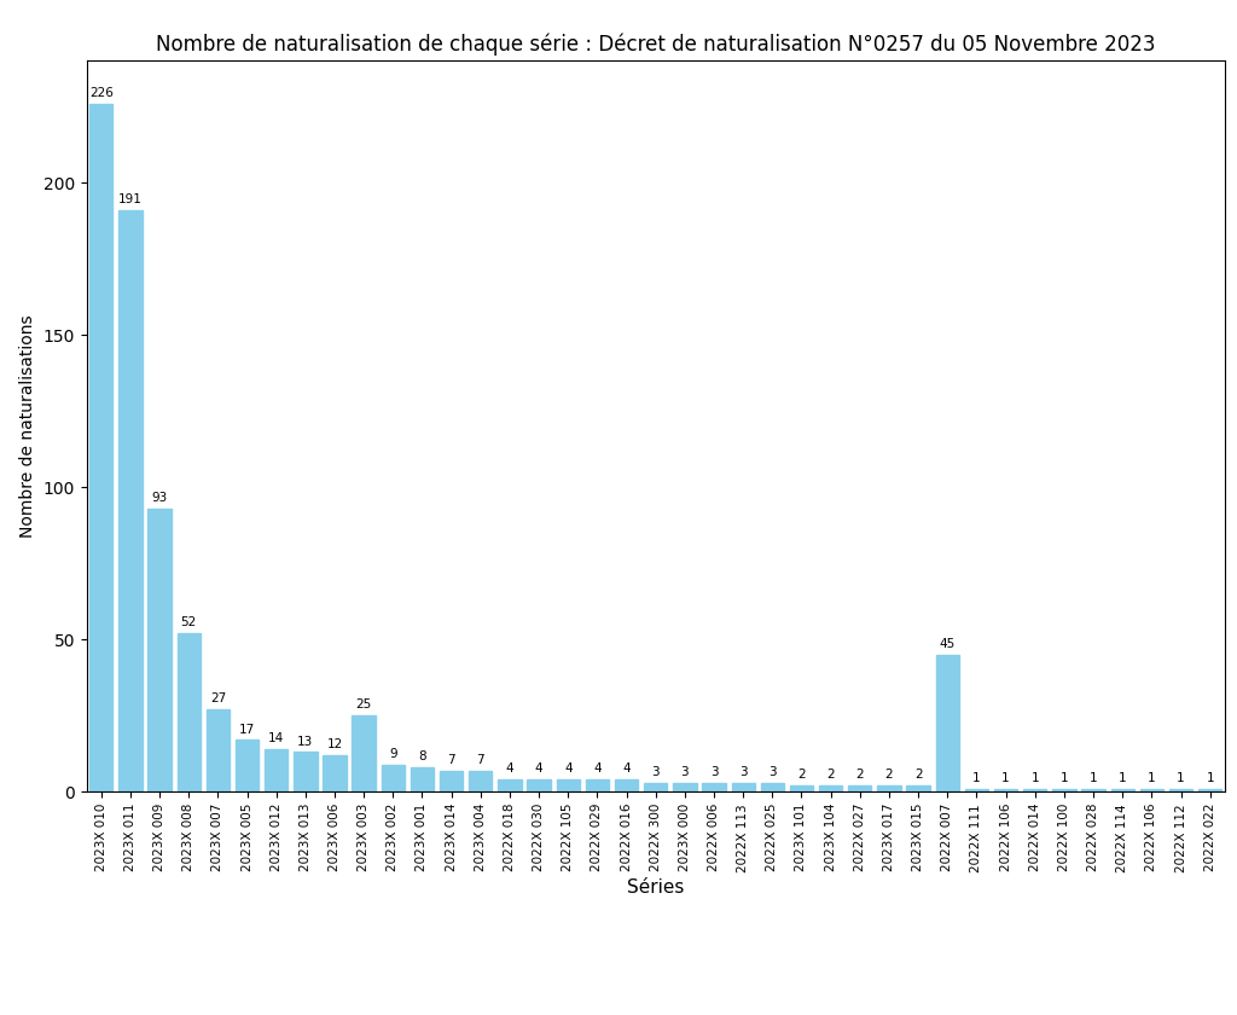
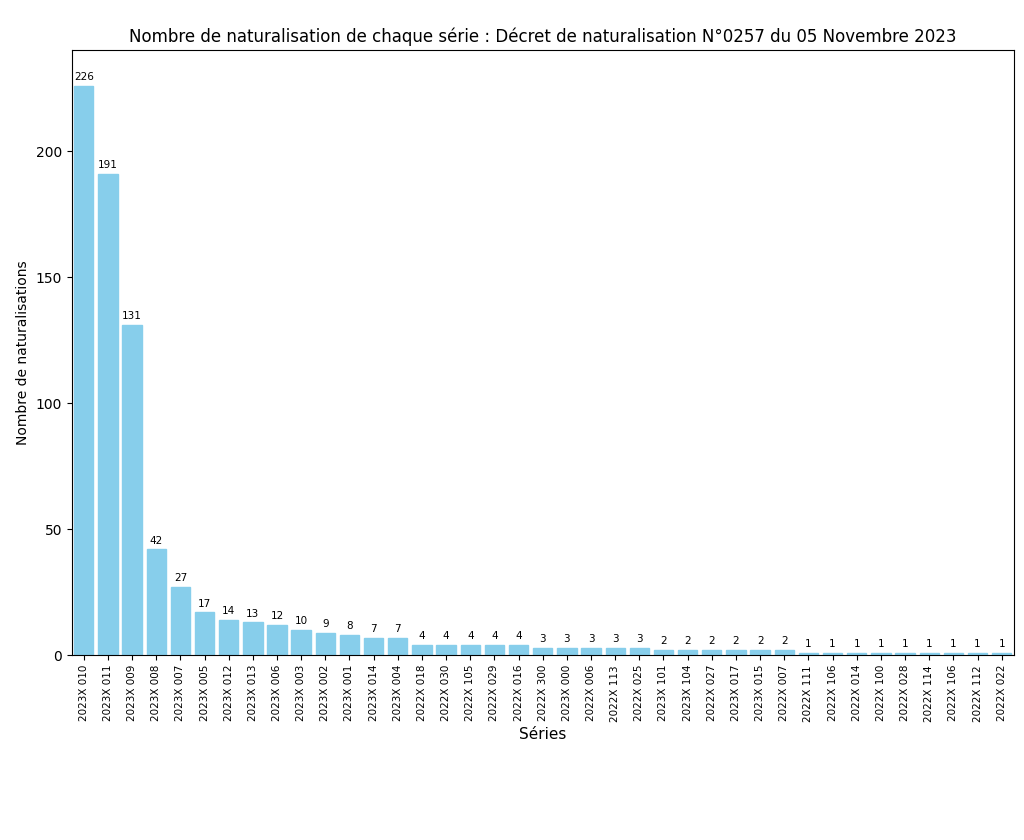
2023X 009: 93 -> 131
2023X 008: 52 -> 42
2023X 003: 25 -> 10
2022X 007: 45 -> 2
